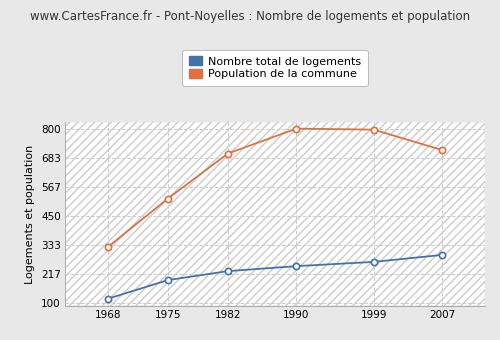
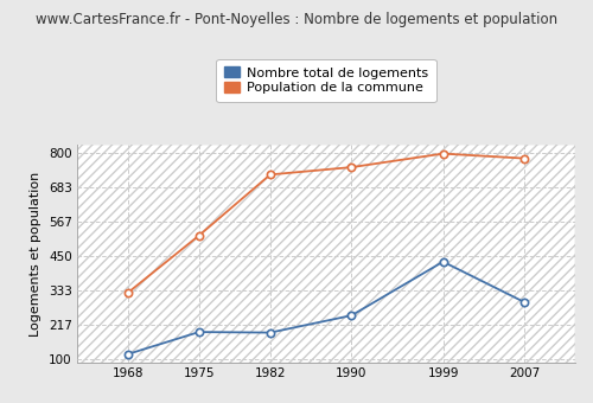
Nombre total de logements/1982: 228 -> 190
Population de la commune/1982: 700 -> 725
Population de la commune/1990: 800 -> 750
Nombre total de logements/1999: 265 -> 430
Population de la commune/2007: 714 -> 780
